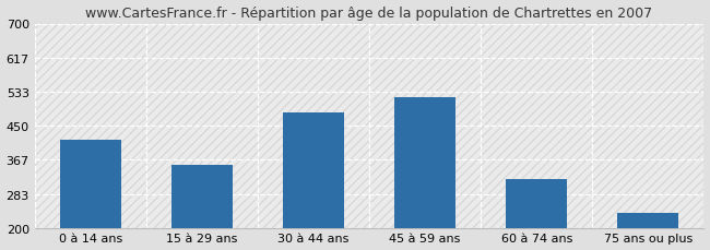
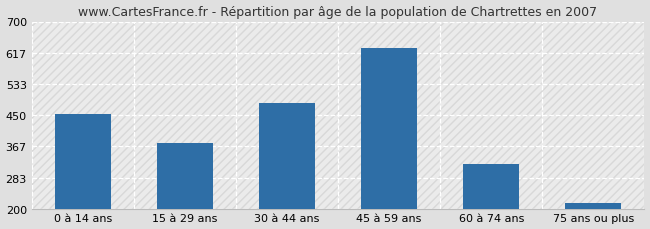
0 à 14 ans: 415 -> 452
15 à 29 ans: 355 -> 375
45 à 59 ans: 520 -> 630
75 ans ou plus: 235 -> 215
